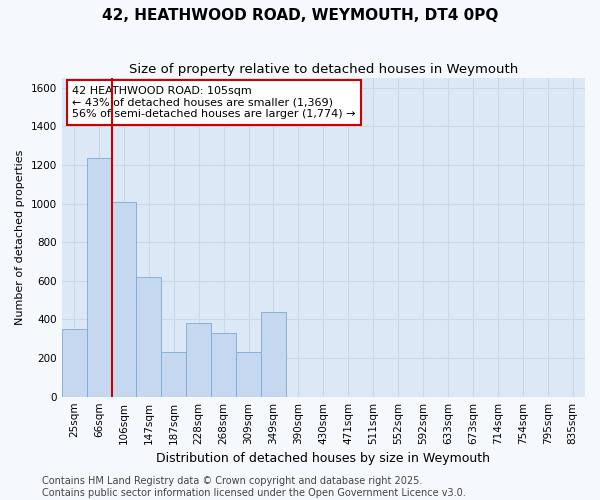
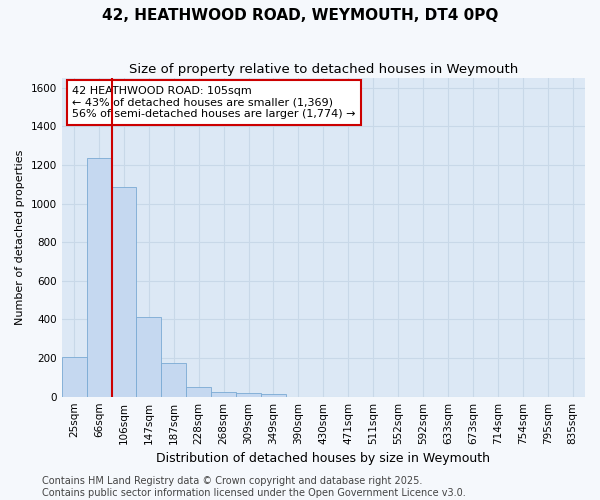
25sqm: 350 -> 200
106sqm: 1010 -> 1080
147sqm: 620 -> 420
187sqm: 230 -> 180
228sqm: 380 -> 50
268sqm: 330 -> 20
309sqm: 230 -> 20
349sqm: 440 -> 20
